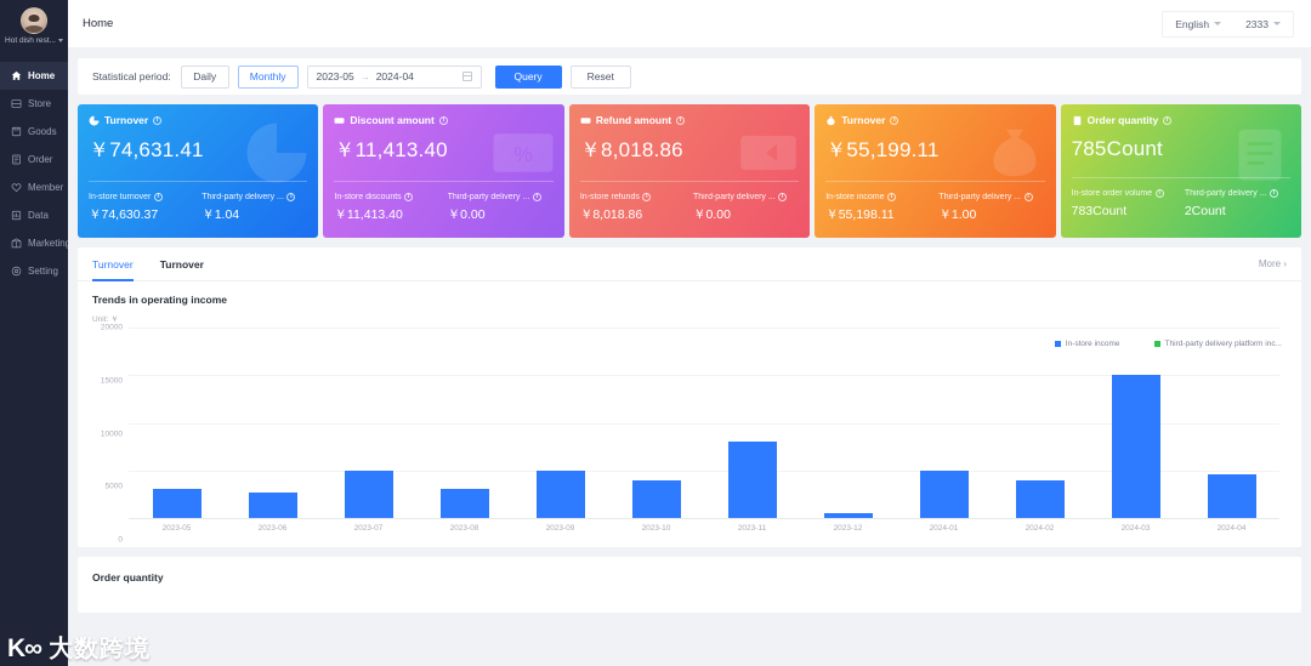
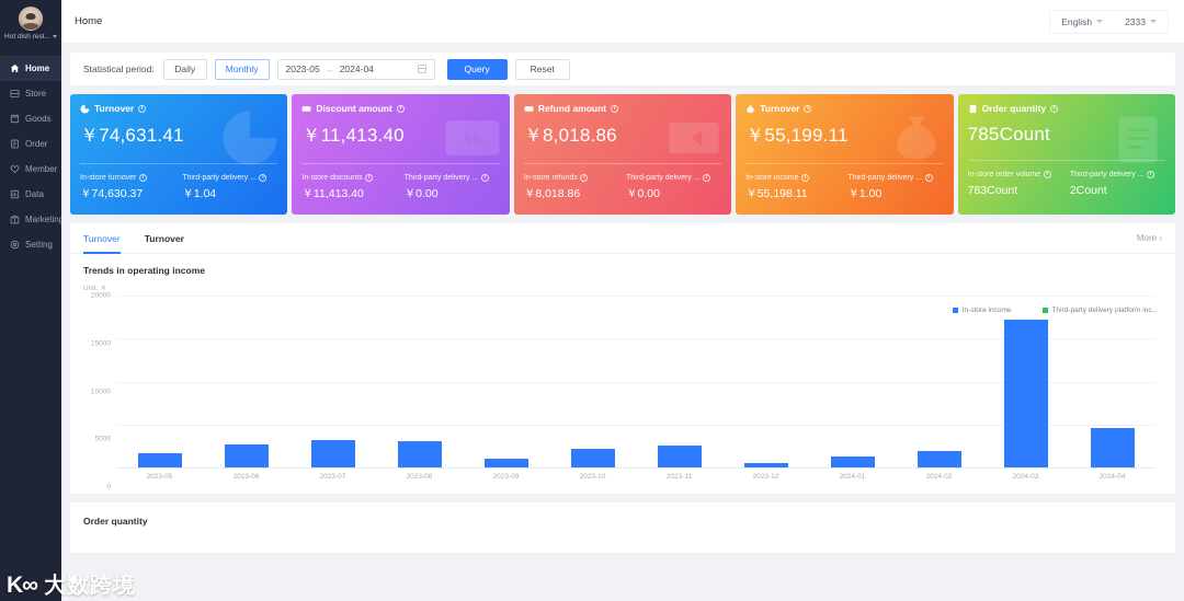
In-store income/2023-05: 3000 -> 2000
In-store income/2023-07: 5000 -> 3000
In-store income/2023-09: 5000 -> 1000
In-store income/2023-10: 4000 -> 2000
In-store income/2023-11: 8000 -> 2000
In-store income/2024-01: 5000 -> 1000
In-store income/2024-02: 4000 -> 2000
In-store income/2024-03: 15000 -> 17000
